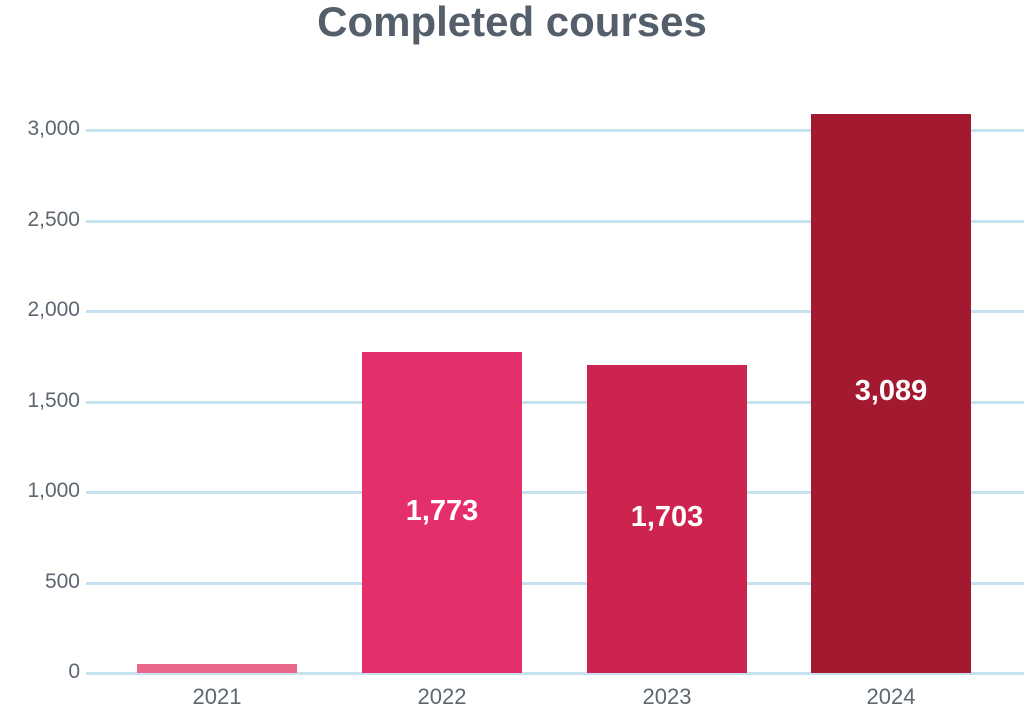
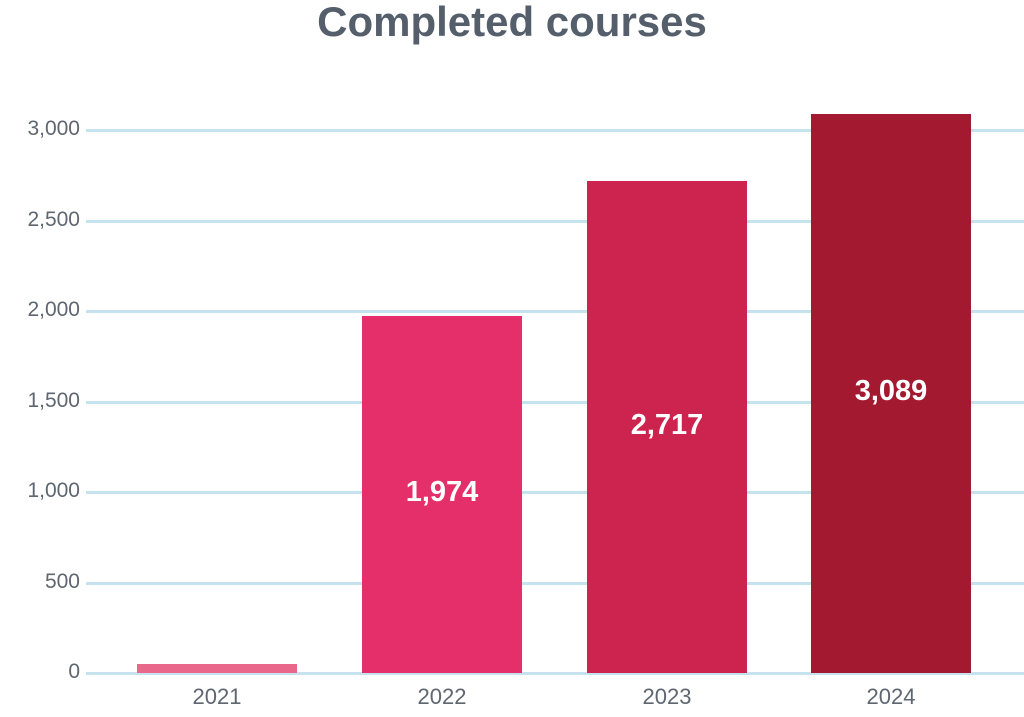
2022: 1,773 -> 1,974
2023: 1,703 -> 2,717
